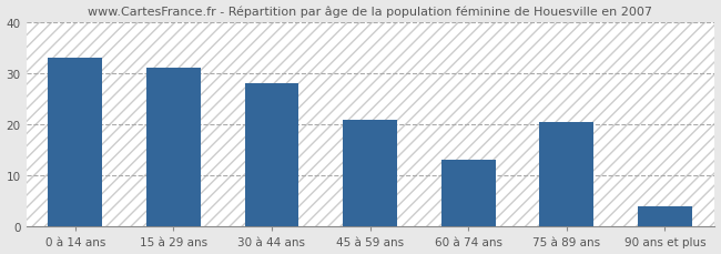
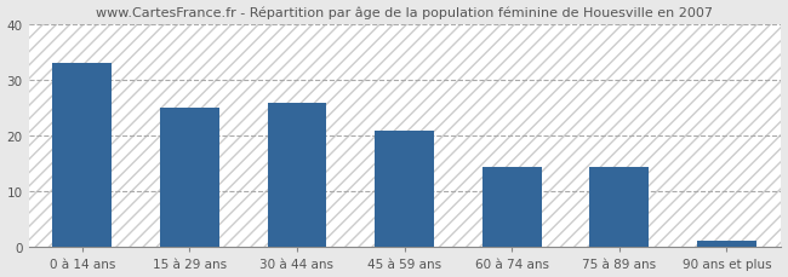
15 à 29 ans: 31.0 -> 25.0
30 à 44 ans: 28.0 -> 26.0
60 à 74 ans: 13.0 -> 14.5
75 à 89 ans: 20.5 -> 14.5
90 ans et plus: 4.0 -> 1.2
